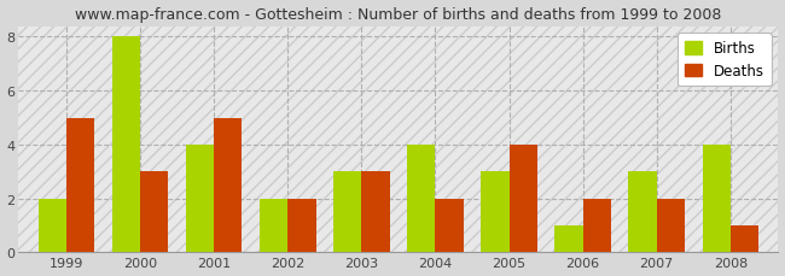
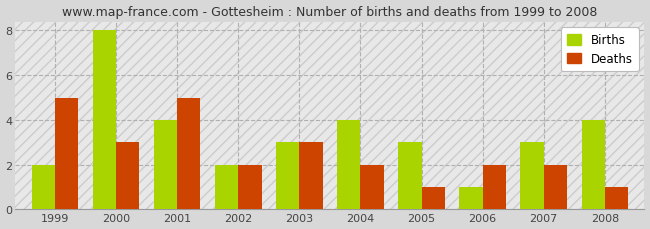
Deaths/2005: 4 -> 1
